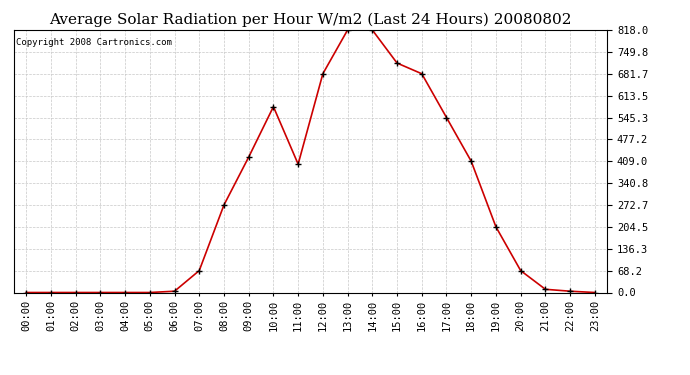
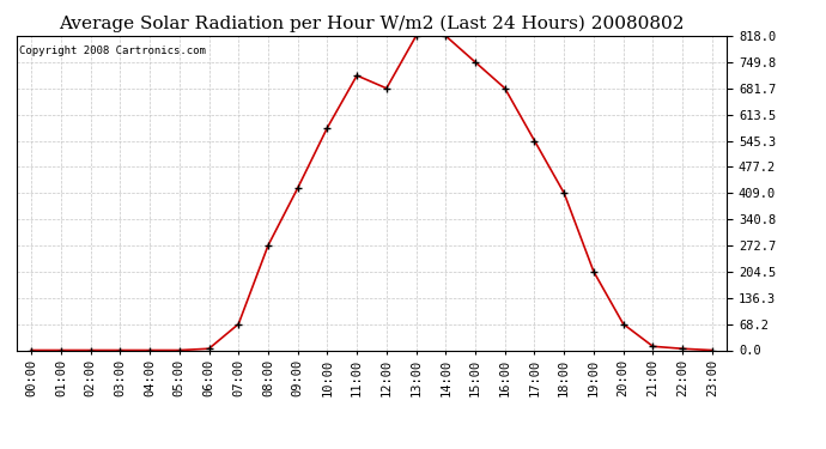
11:00: 400 -> 715
15:00: 715 -> 750
